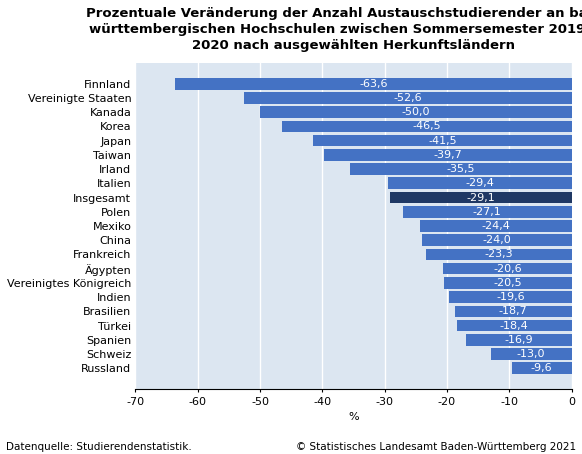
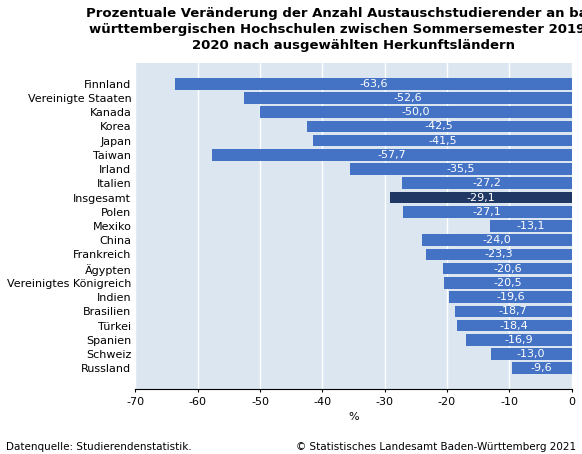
Korea: -46,5 -> -42,5
Taiwan: -39,7 -> -57,7
Italien: -29,4 -> -27,2
Mexiko: -24,4 -> -13,1
